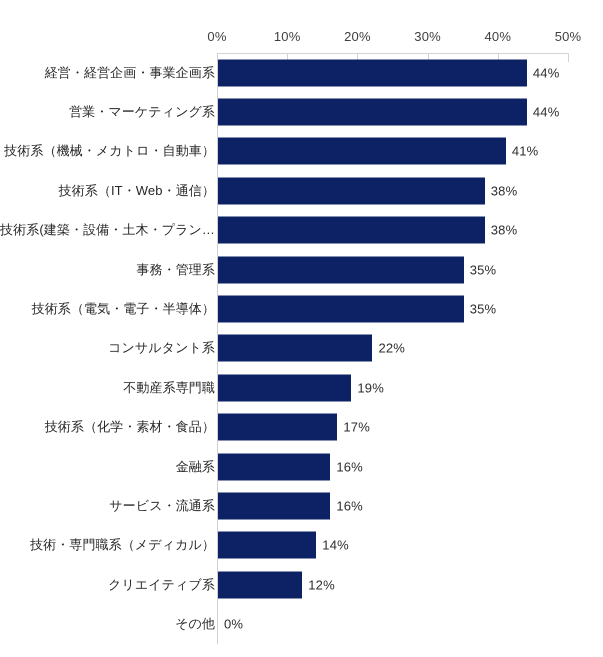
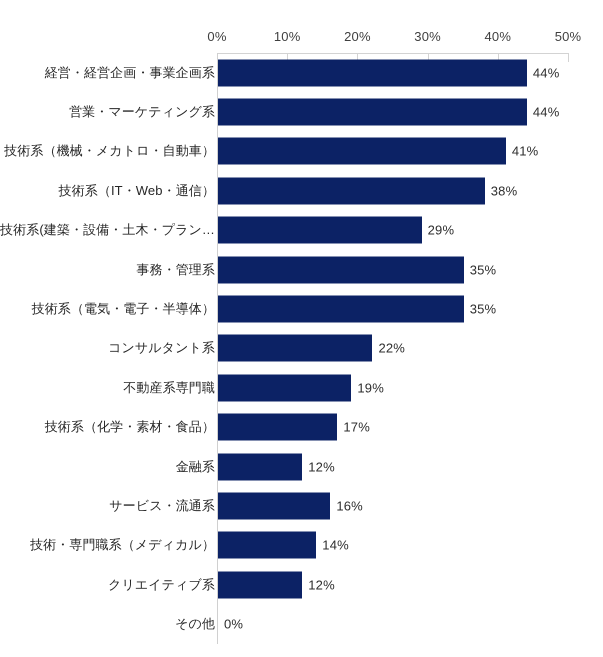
技術系(建築・設備・土木・プラン…: 38% -> 29%
金融系: 16% -> 12%
